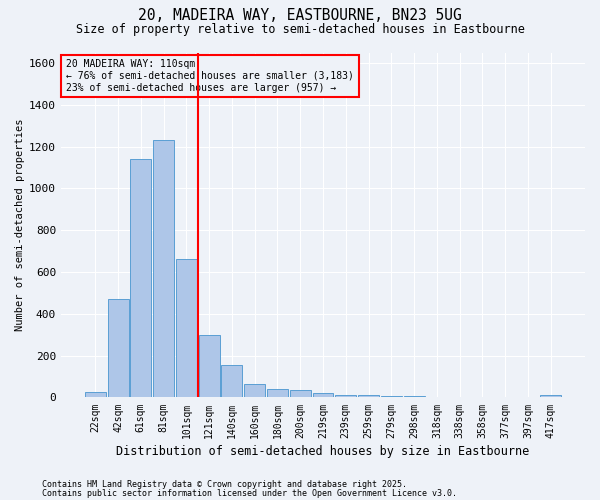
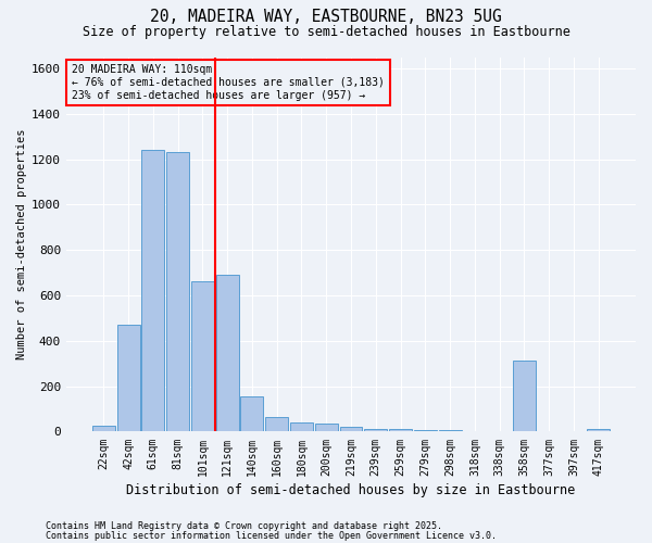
61sqm: 1140 -> 1240
121sqm: 300 -> 690
358sqm: 2 -> 315
